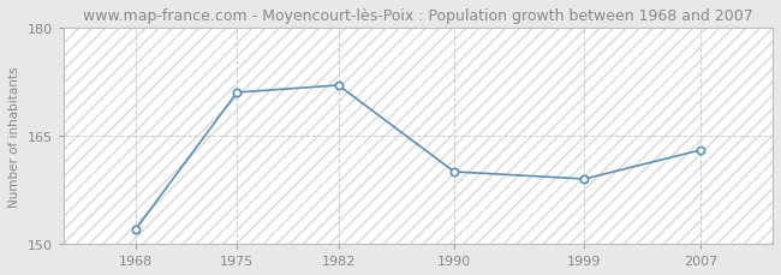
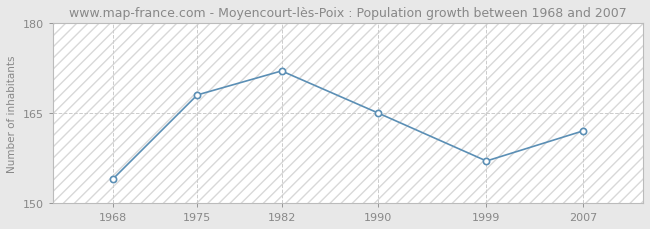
1968: 152 -> 154
1975: 171 -> 168
1990: 160 -> 165
1999: 159 -> 157
2007: 163 -> 162
